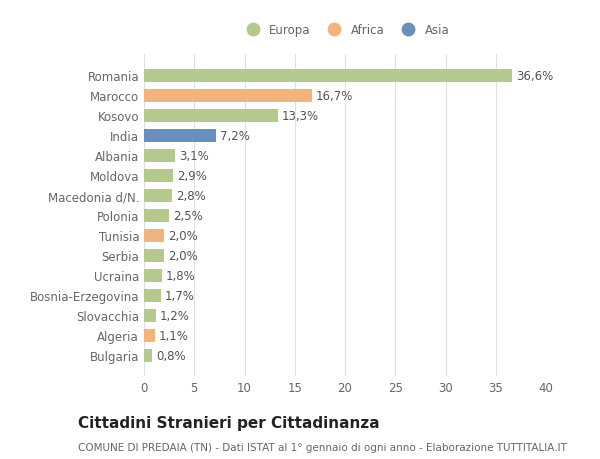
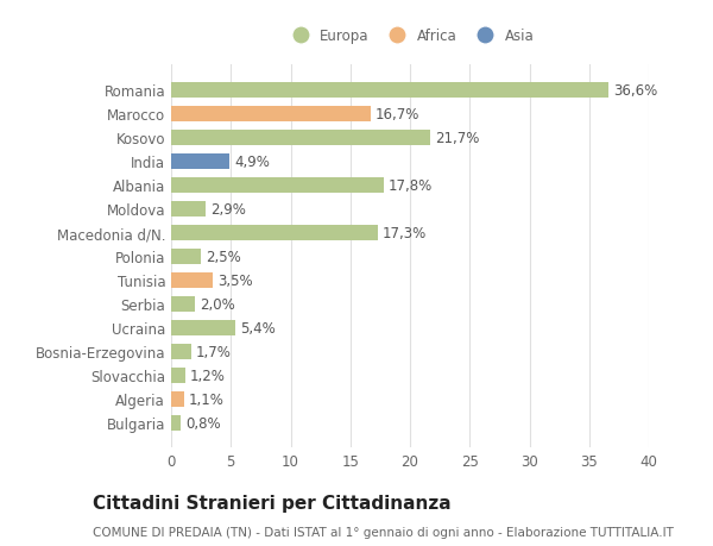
Kosovo: 13,3% -> 21,7%
India: 7,2% -> 4,9%
Albania: 3,1% -> 17,8%
Macedonia d/N.: 2,8% -> 17,3%
Tunisia: 2,0% -> 3,5%
Ucraina: 1,8% -> 5,4%
